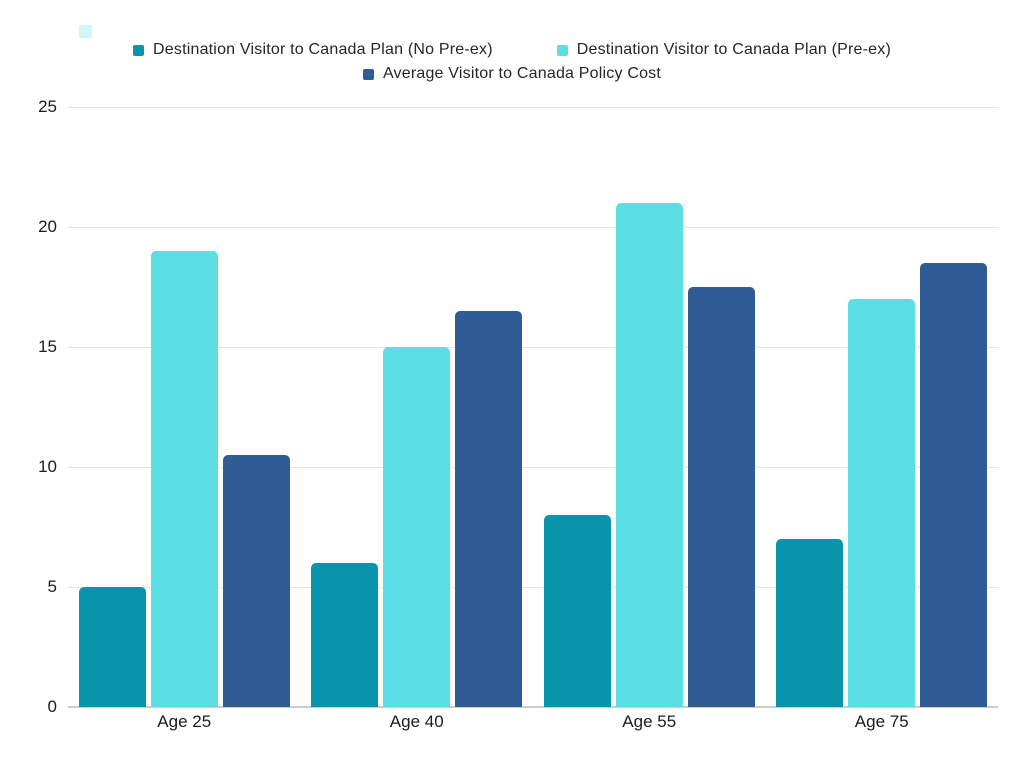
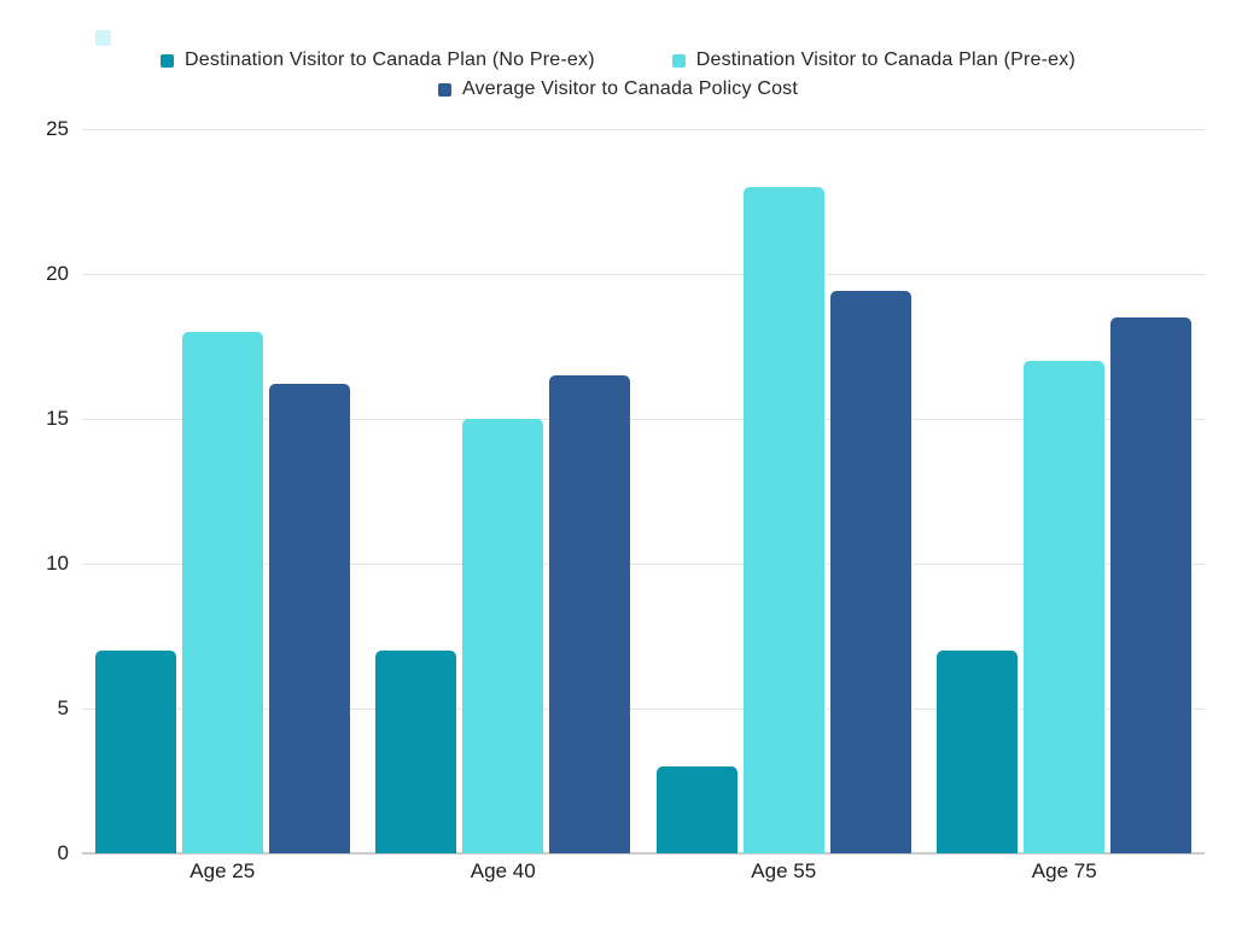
Destination Visitor to Canada Plan (No Pre-ex)/Age 25: 5 -> 7
Destination Visitor to Canada Plan (Pre-ex)/Age 25: 19 -> 18
Average Visitor to Canada Policy Cost/Age 25: 10.5 -> 16.2
Destination Visitor to Canada Plan (No Pre-ex)/Age 40: 6 -> 7
Destination Visitor to Canada Plan (No Pre-ex)/Age 55: 8 -> 3
Destination Visitor to Canada Plan (Pre-ex)/Age 55: 21 -> 23
Average Visitor to Canada Policy Cost/Age 55: 17.5 -> 19.4
